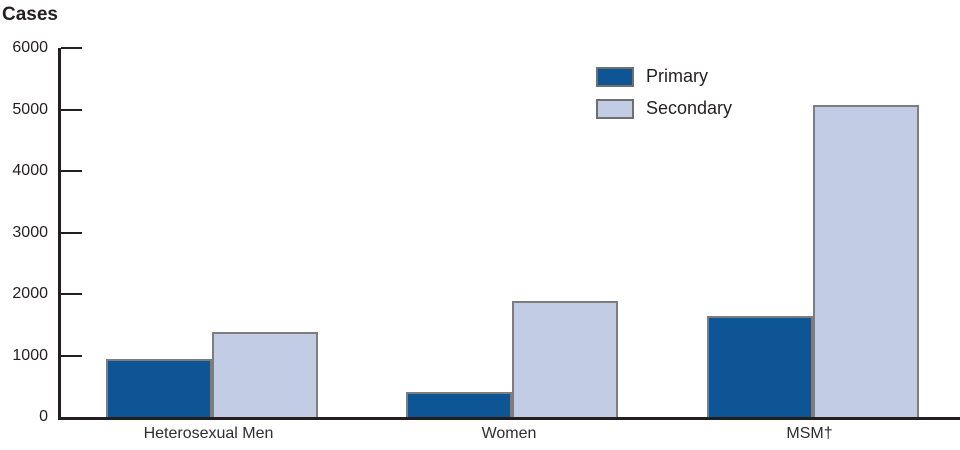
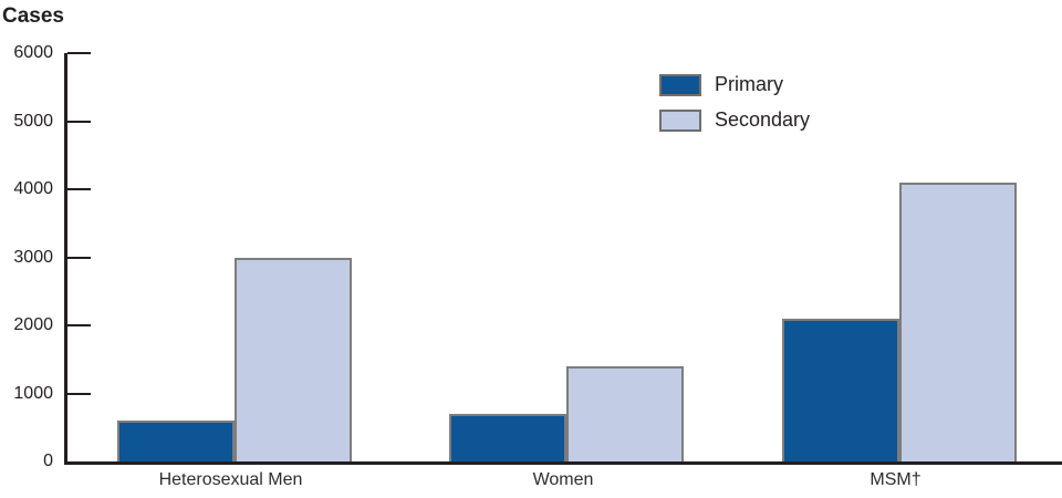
Primary/Heterosexual Men: 1000 -> 600
Secondary/Heterosexual Men: 1400 -> 3000
Primary/Women: 400 -> 700
Secondary/Women: 1900 -> 1400
Primary/MSM†: 1600 -> 2100
Secondary/MSM†: 5100 -> 4100
